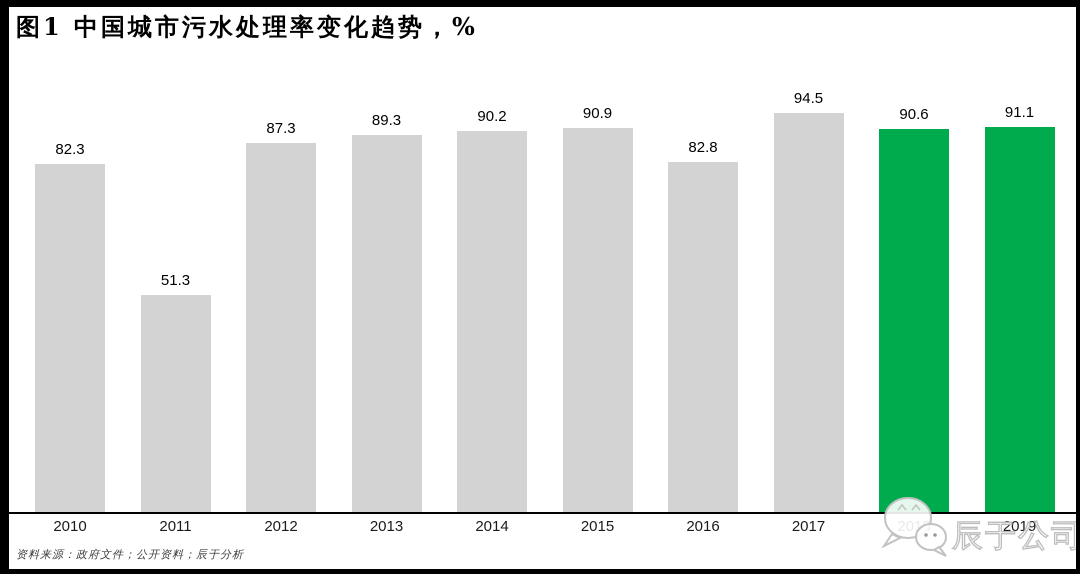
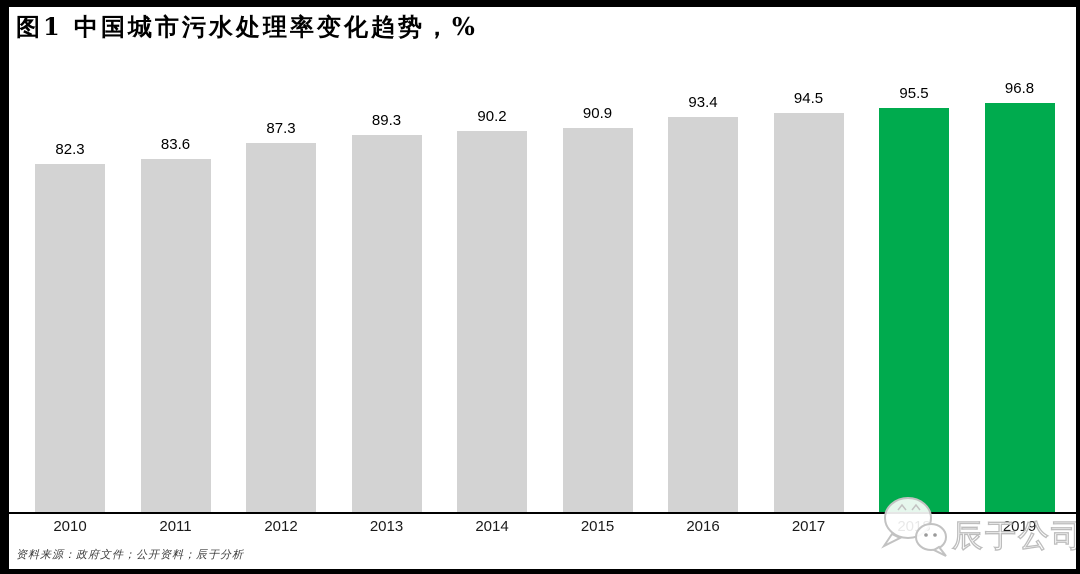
2011: 51.3 -> 83.6
2016: 82.8 -> 93.4
2018: 90.6 -> 95.5
2019: 91.1 -> 96.8
